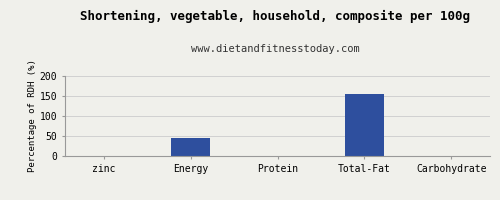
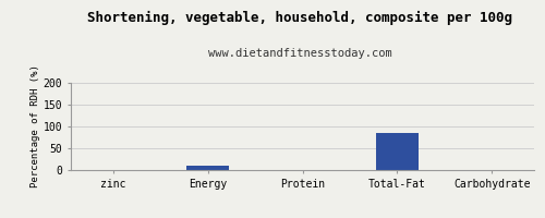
Energy: 45 -> 10
Total-Fat: 155 -> 85
